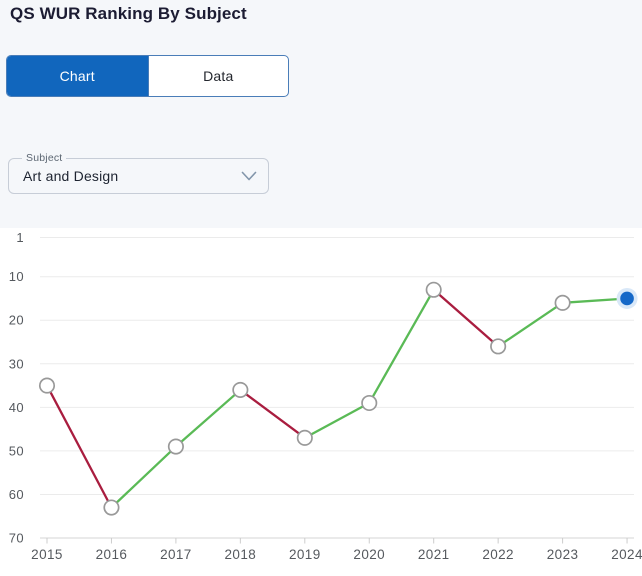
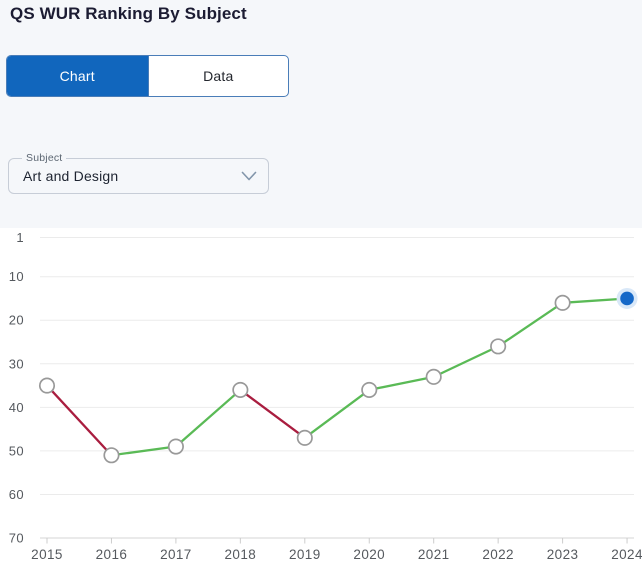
2016: 63 -> 51
2020: 39 -> 36
2021: 13 -> 33
